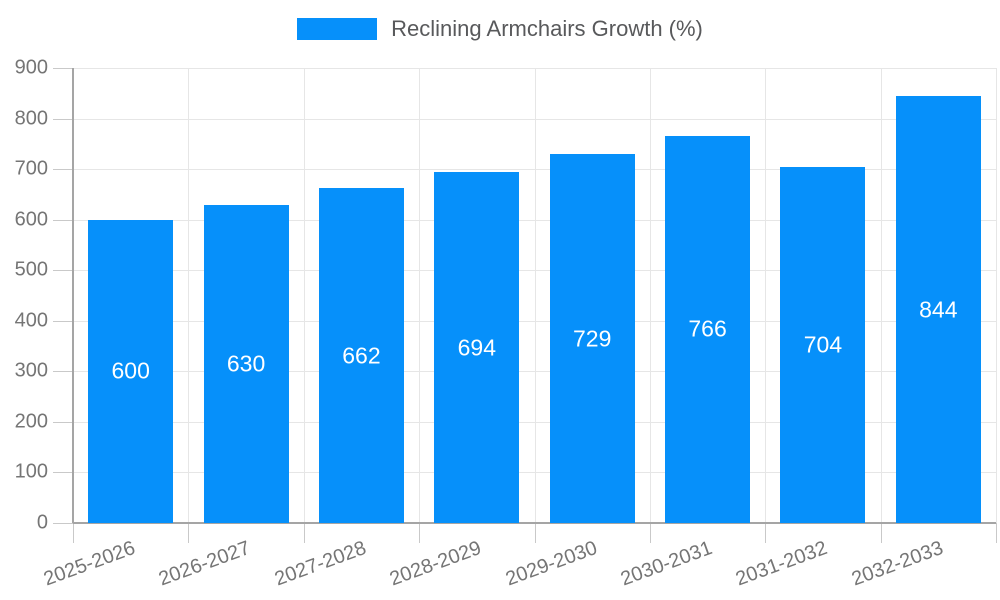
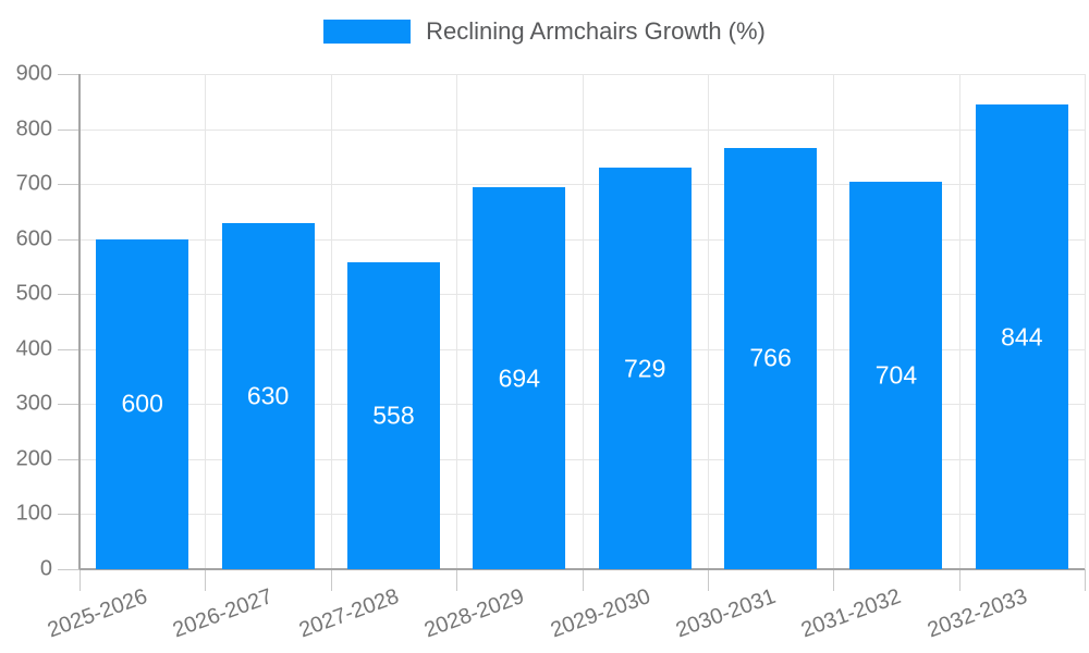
2027-2028: 662 -> 558
